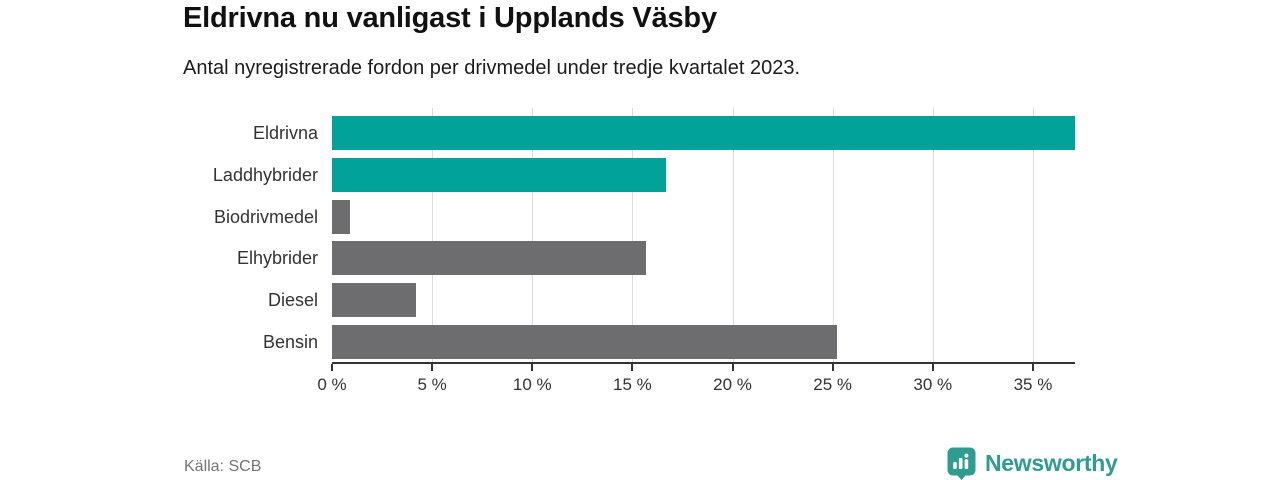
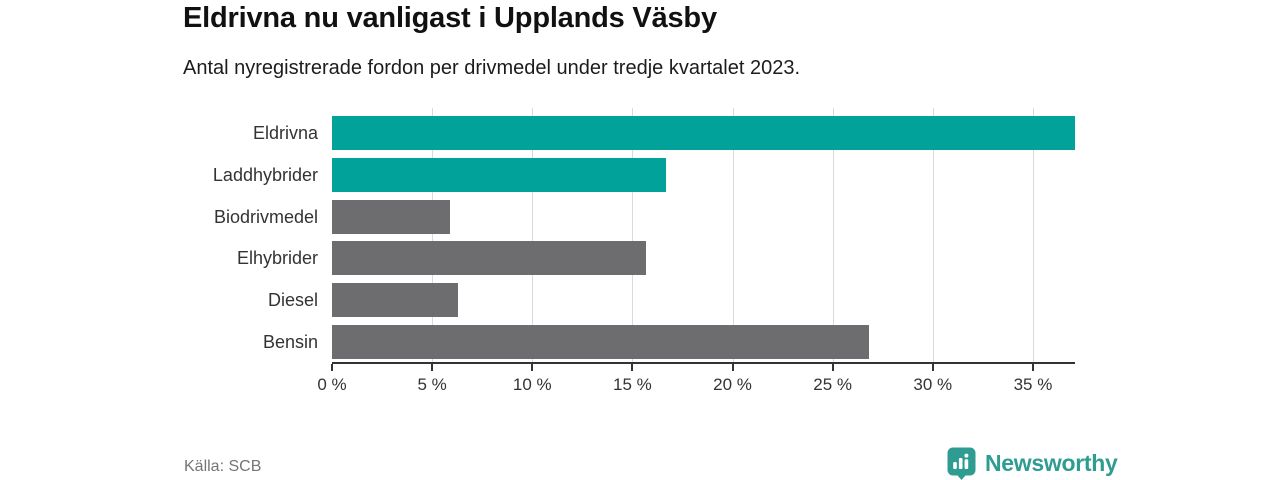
Biodrivmedel: 0.9% -> 5.9%
Diesel: 4.2% -> 6.3%
Bensin: 25.2% -> 26.8%
